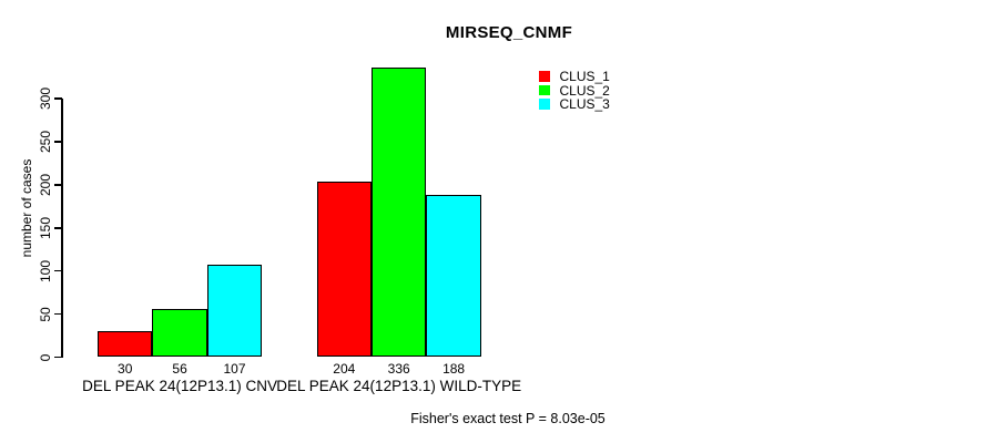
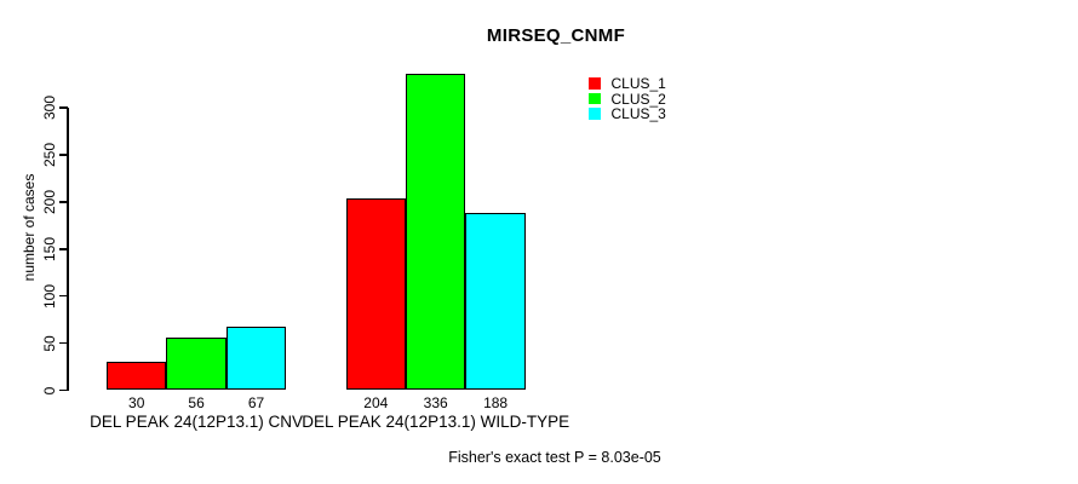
CLUS_3/DEL PEAK 24(12P13.1) CNV: 107 -> 67
